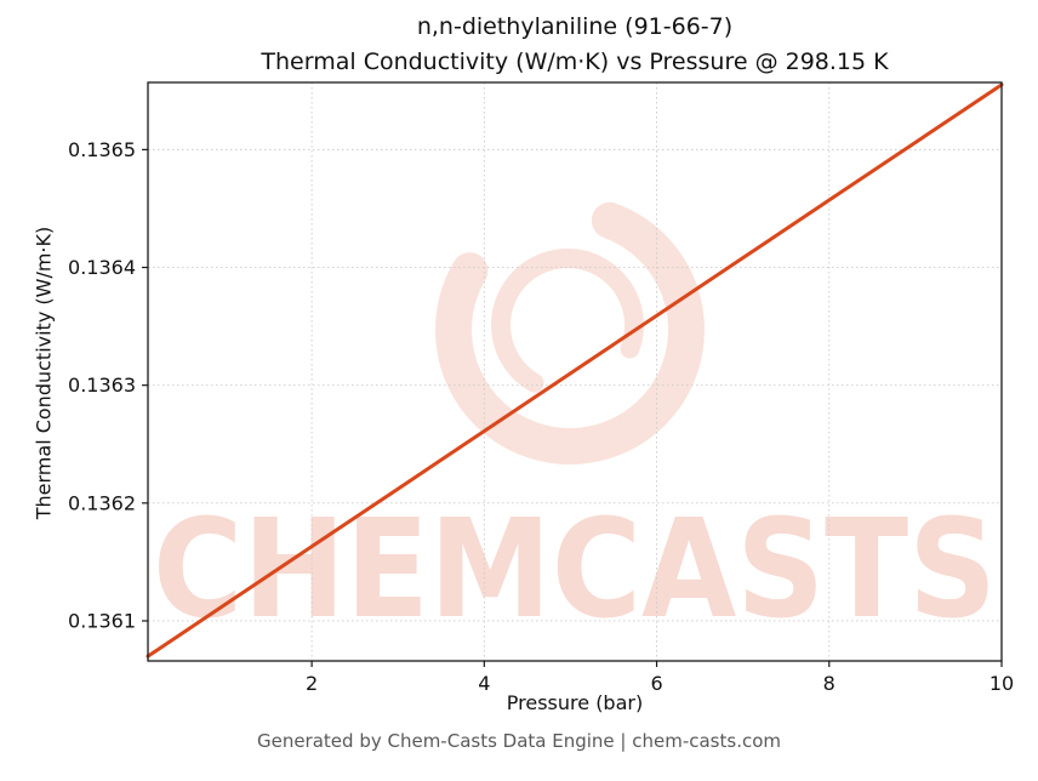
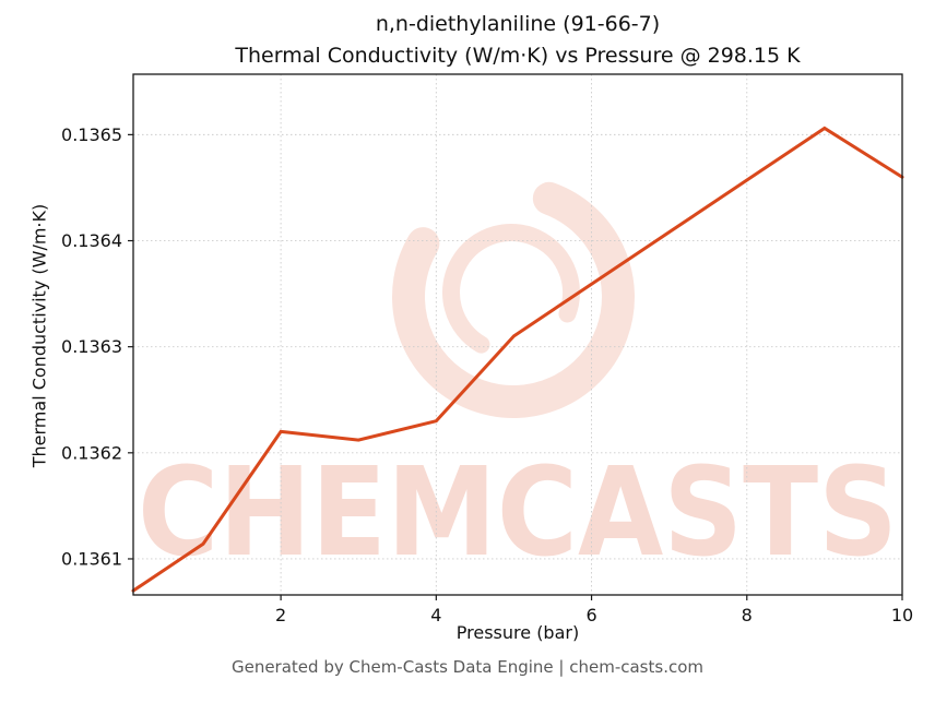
2: 0.13616 -> 0.13622
4: 0.13626 -> 0.13623
10: 0.13656 -> 0.13646
